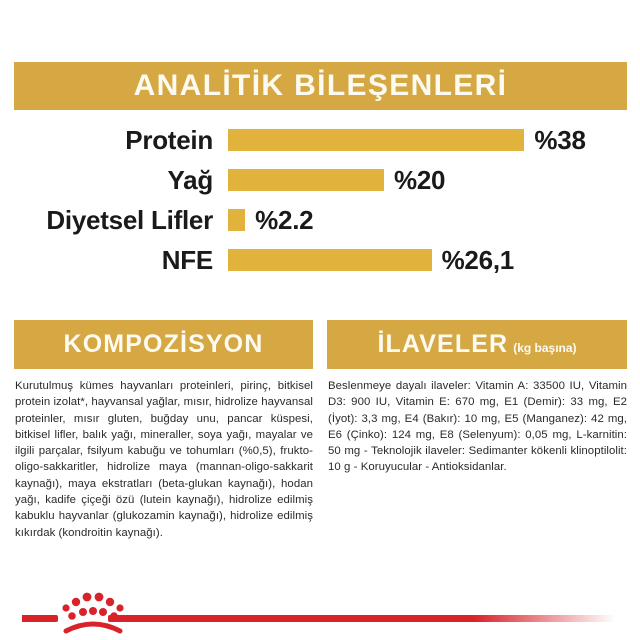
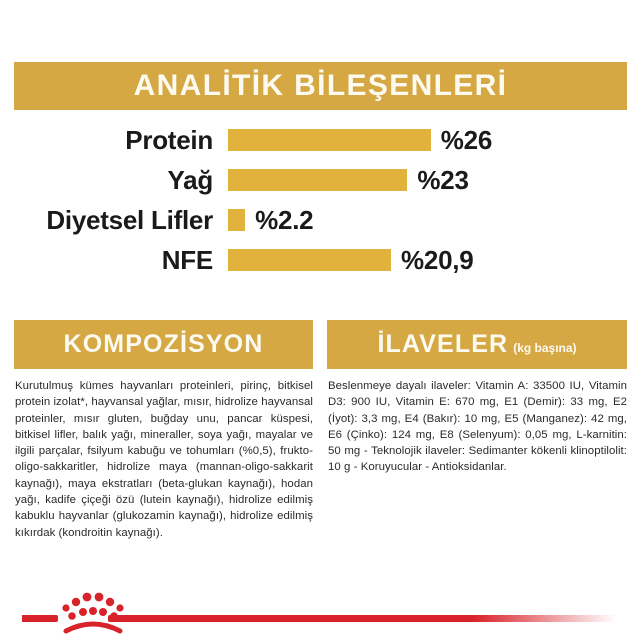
Protein: 38 -> 26
Yağ: 20 -> 23
NFE: 26,1 -> 20,9
